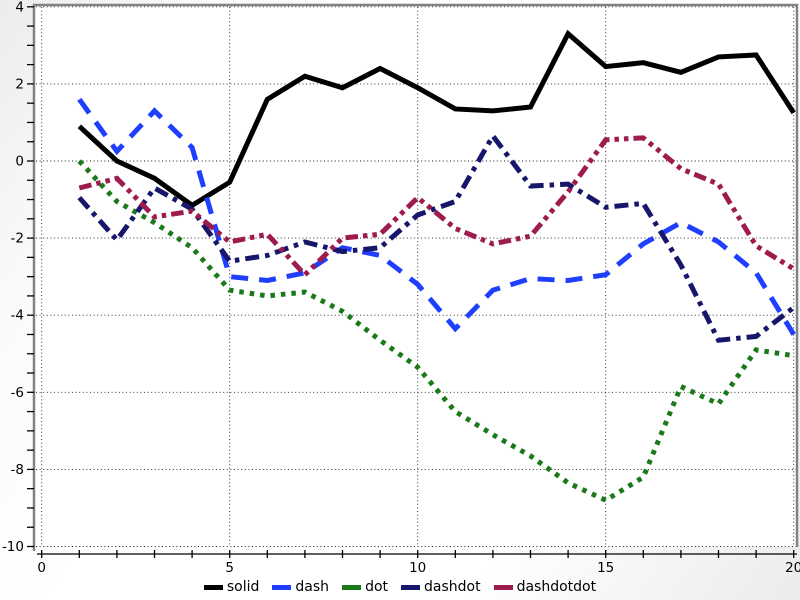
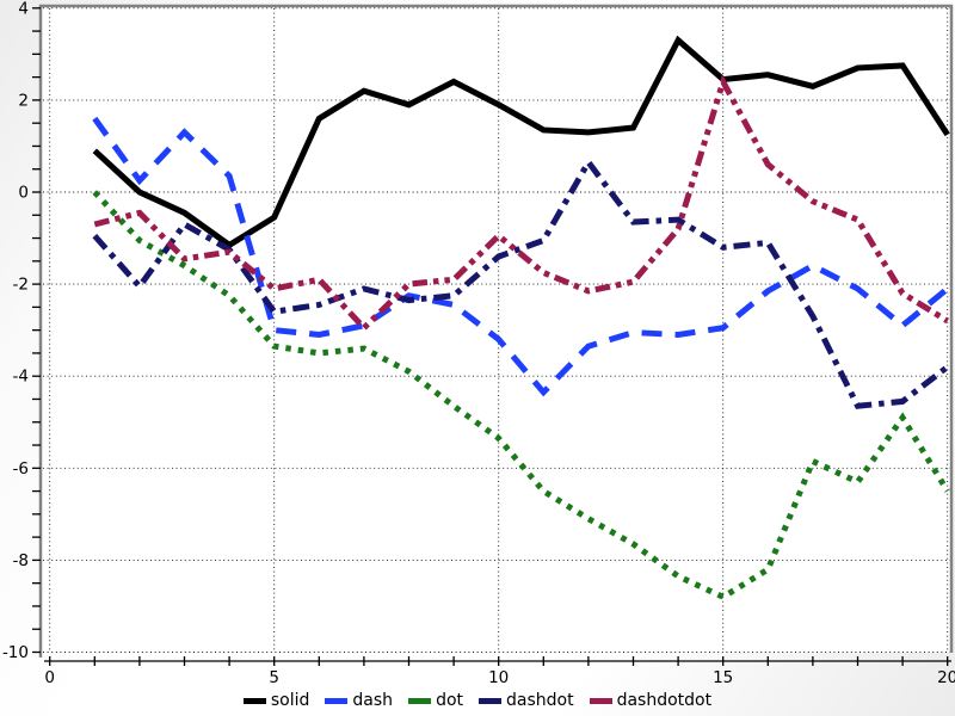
dashdotdot/15: 0.6 -> 2.4
dash/20: -4.5 -> -2.1
dot/20: -5.0 -> -6.5
